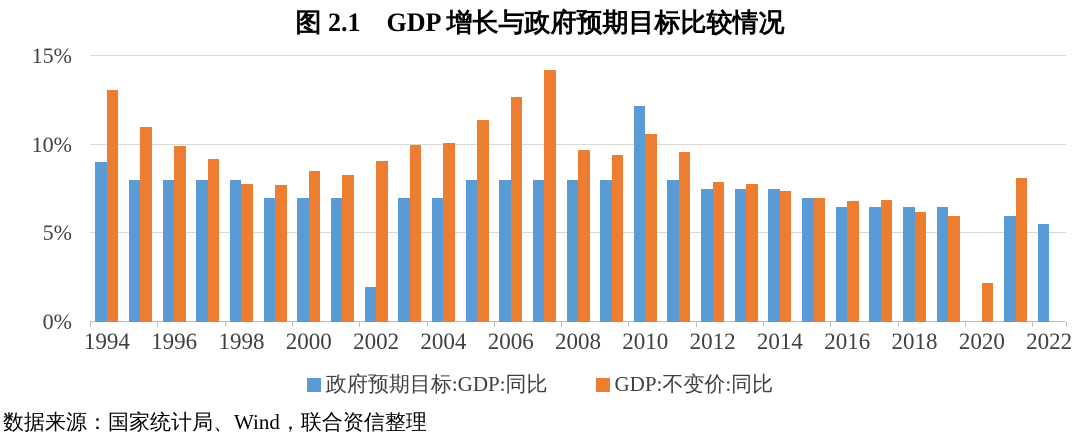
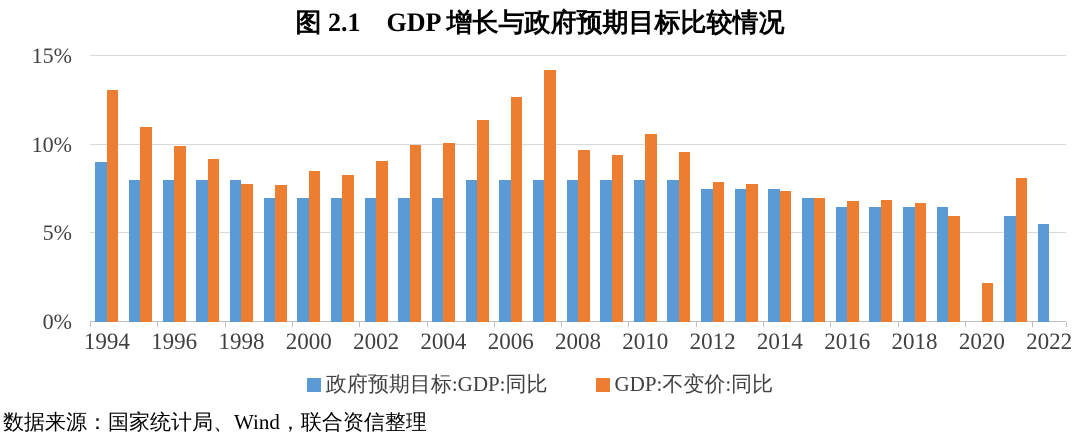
政府预期目标:GDP:同比/2002: 2.0% -> 7.0%
政府预期目标:GDP:同比/2010: 12.2% -> 8.0%
GDP:不变价:同比/2018: 6.2% -> 6.7%
